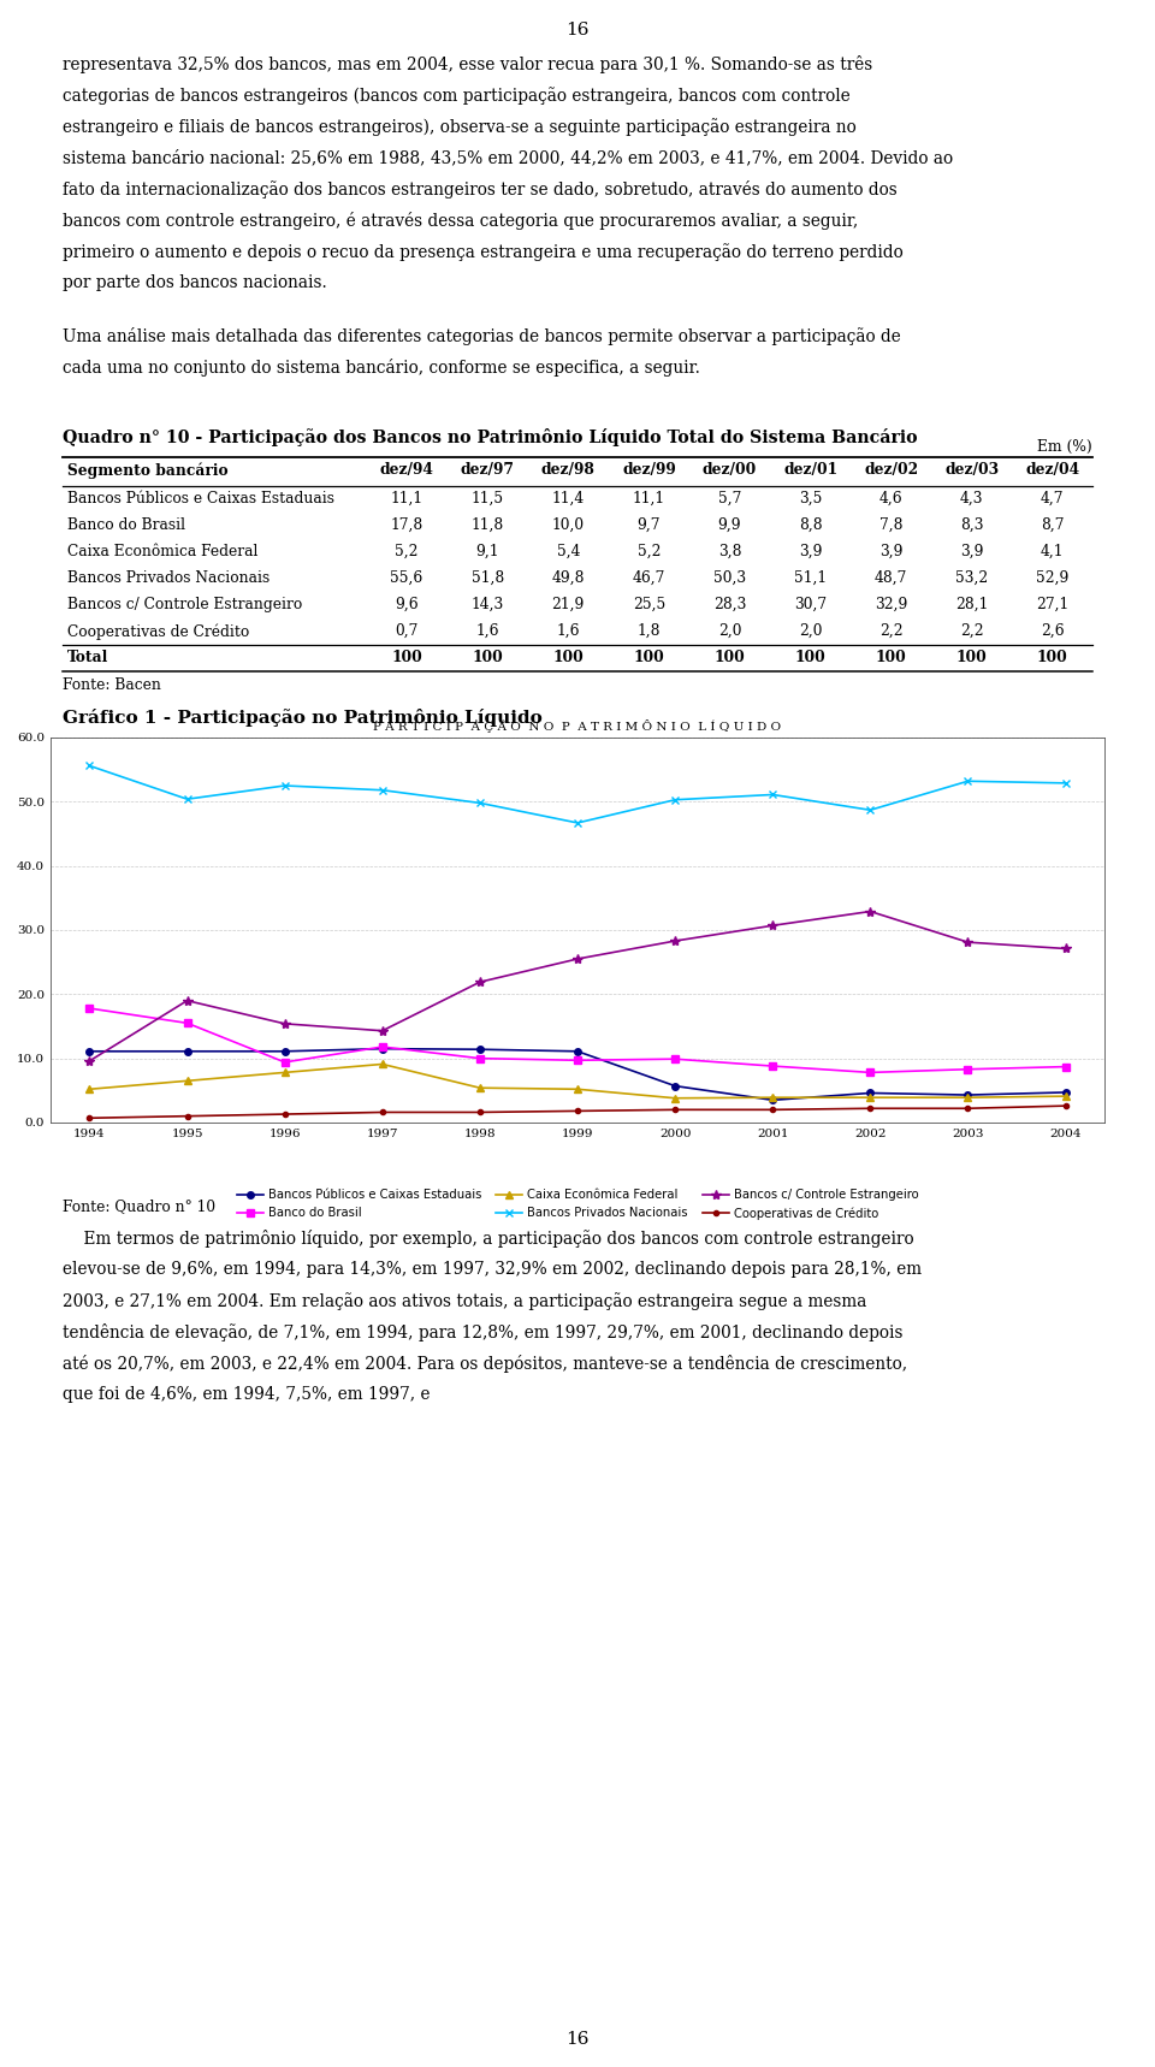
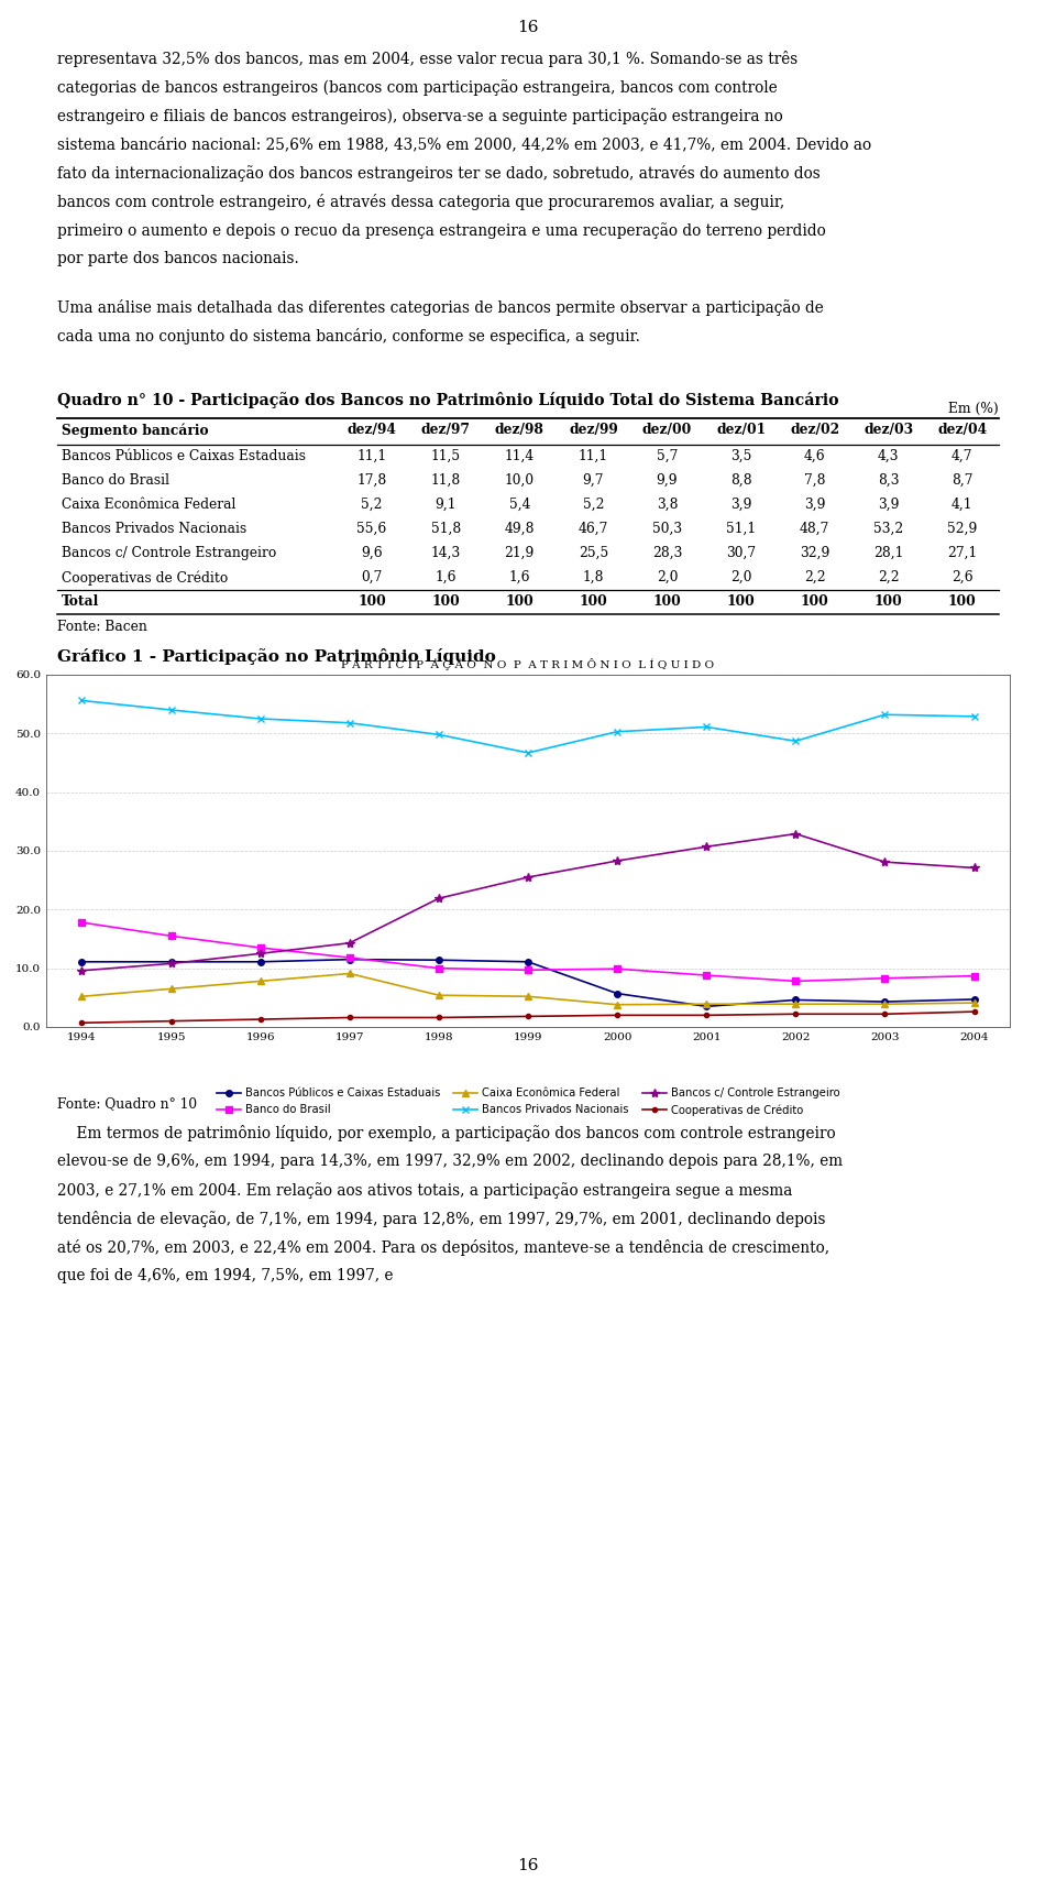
Bancos Privados Nacionais/1995: 50.4 -> 54.0
Bancos c/ Controle Estrangeiro/1995: 19.0 -> 10.8
Banco do Brasil/1996: 9.4 -> 13.5
Bancos c/ Controle Estrangeiro/1996: 15.4 -> 12.5
